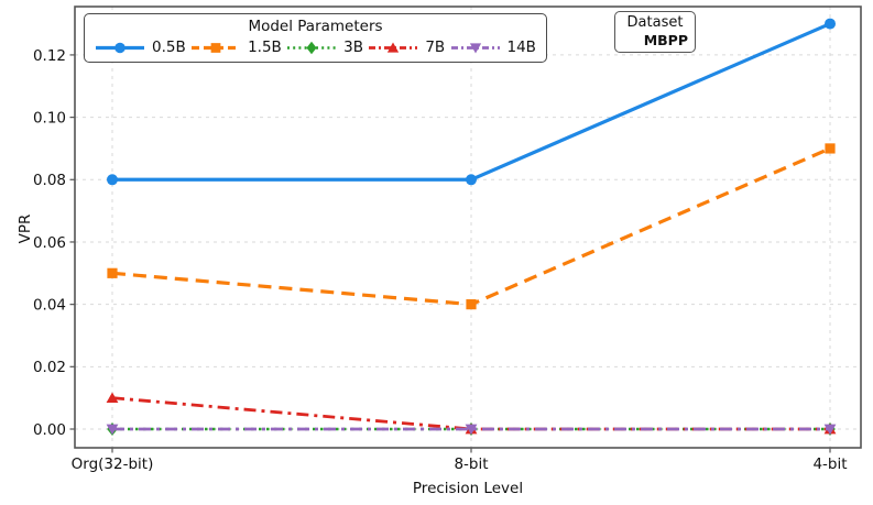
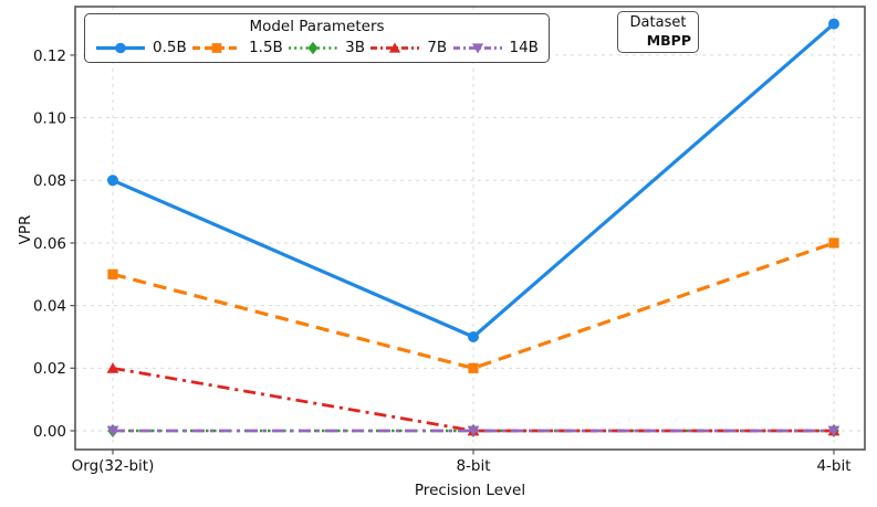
7B/Org(32-bit): 0.01 -> 0.02
0.5B/8-bit: 0.08 -> 0.03
1.5B/8-bit: 0.04 -> 0.02
1.5B/4-bit: 0.09 -> 0.06
